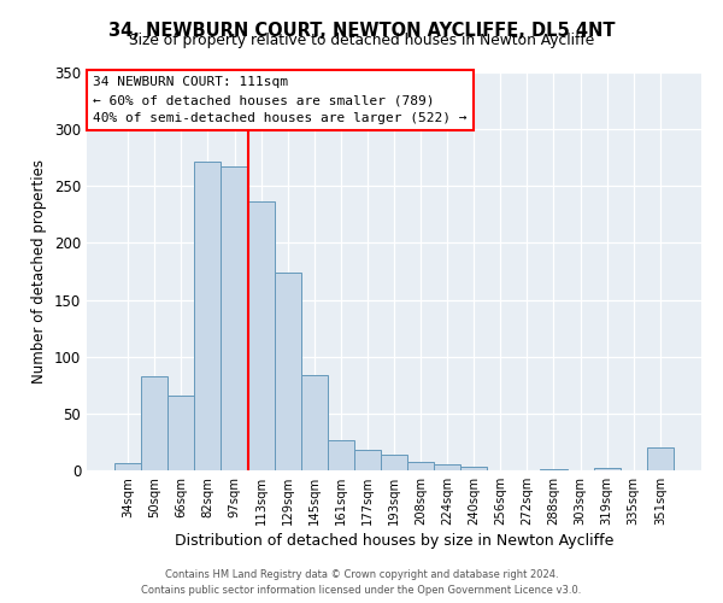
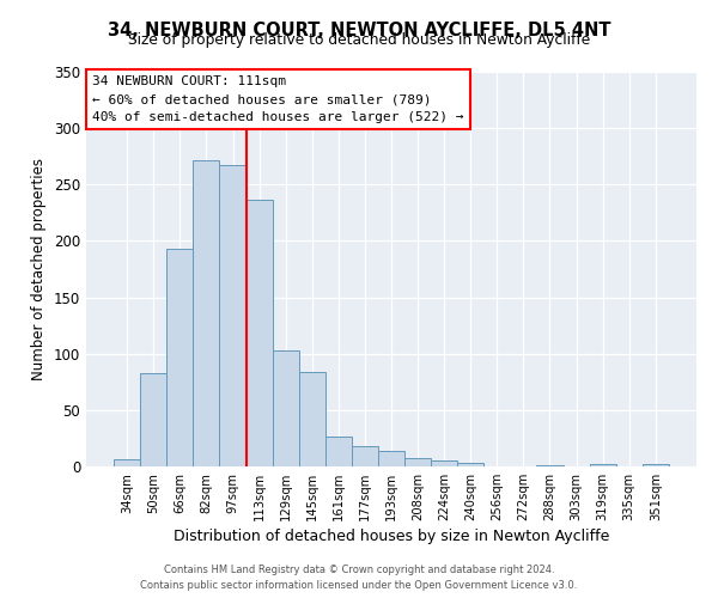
66sqm: 66 -> 193
129sqm: 174 -> 103
351sqm: 20 -> 2
